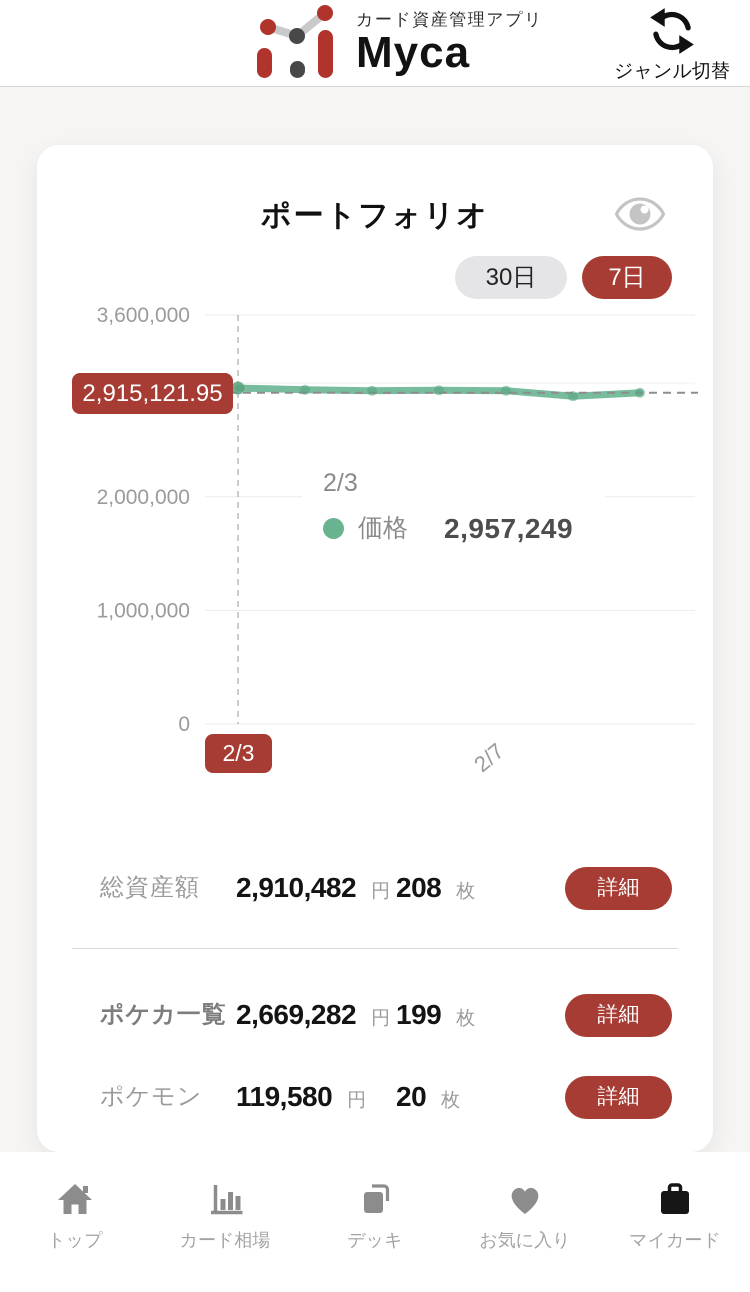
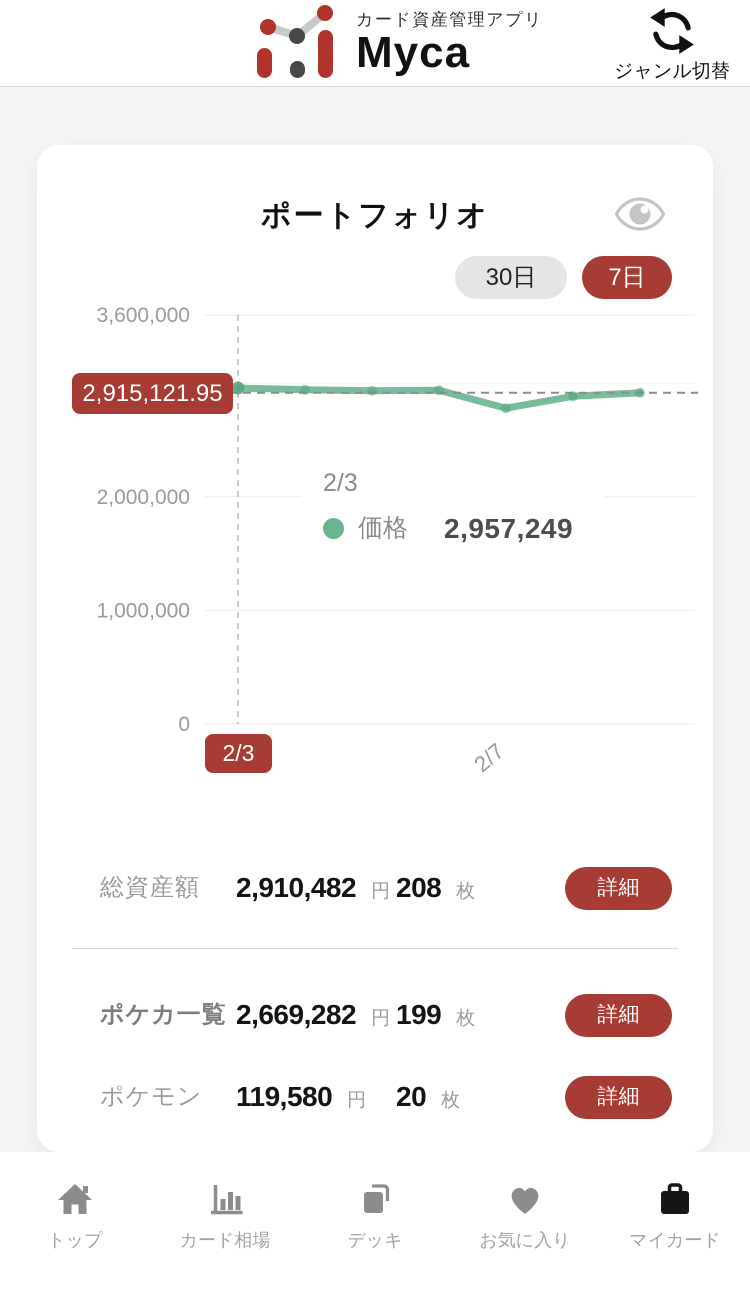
2/7: 2930000 -> 2780000
